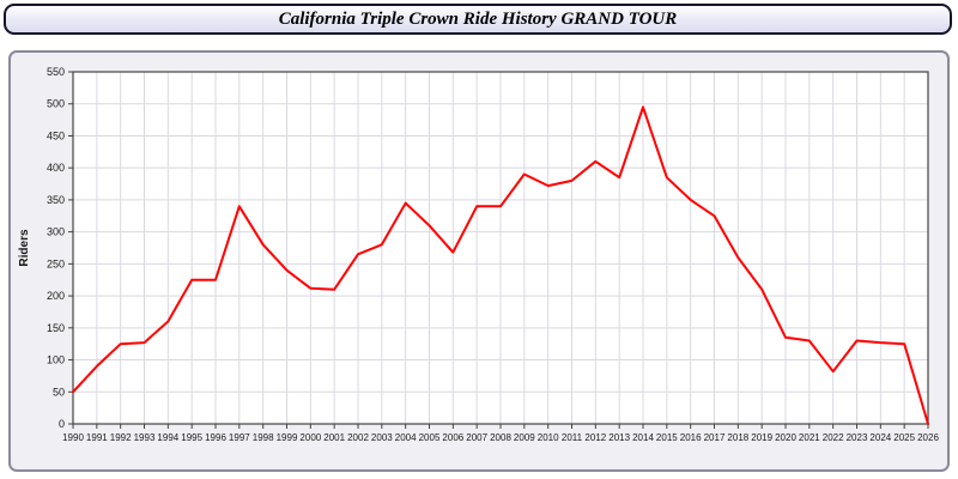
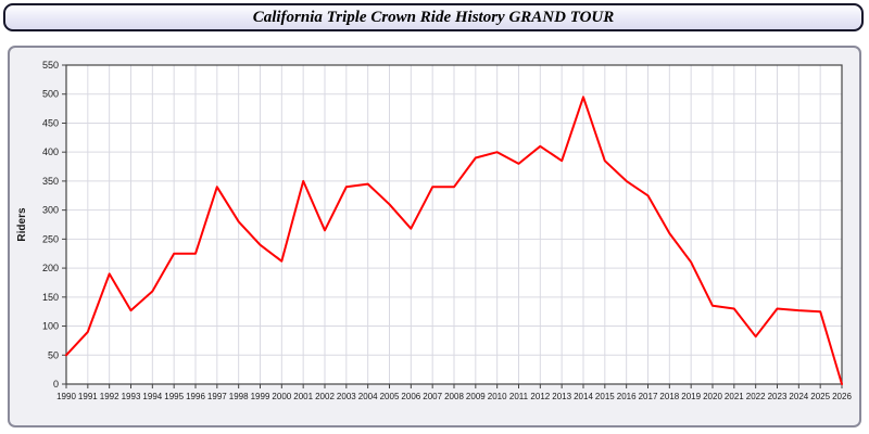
1992: 120 -> 190
2001: 210 -> 350
2003: 280 -> 340
2010: 370 -> 400
